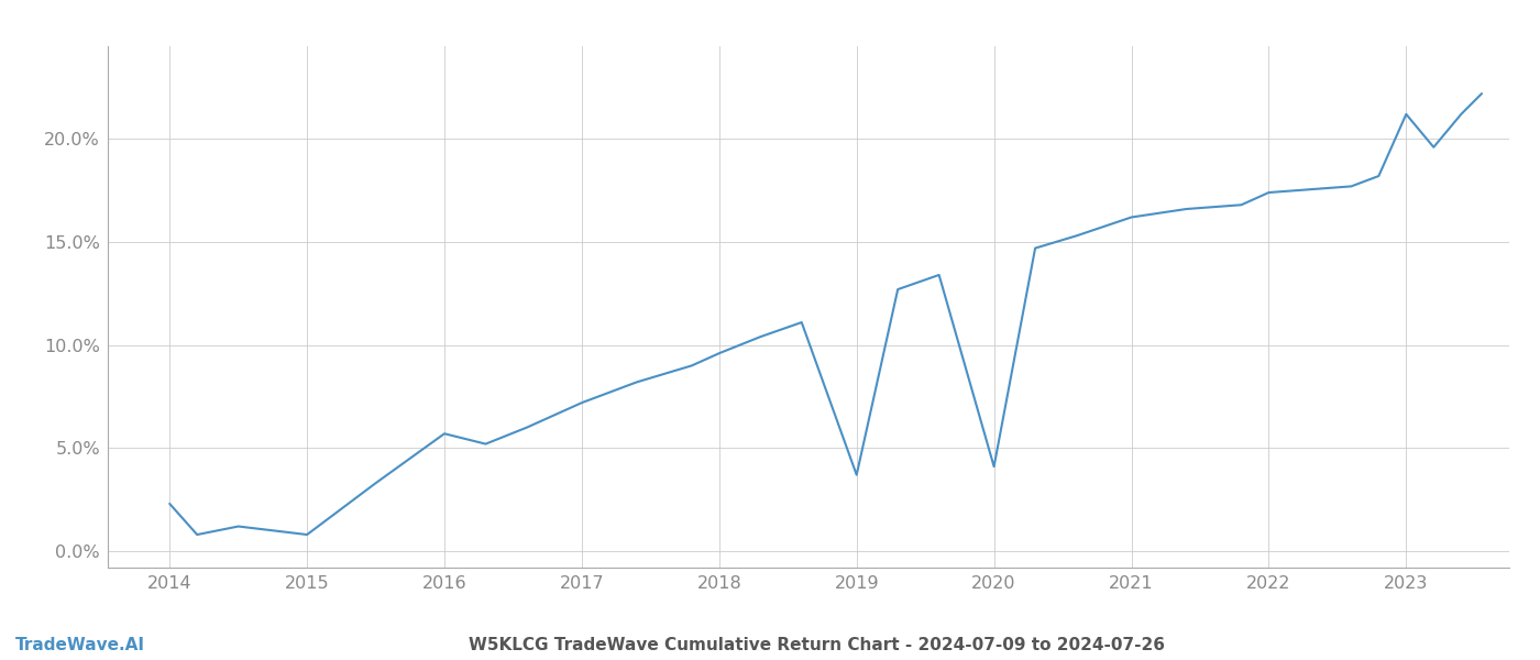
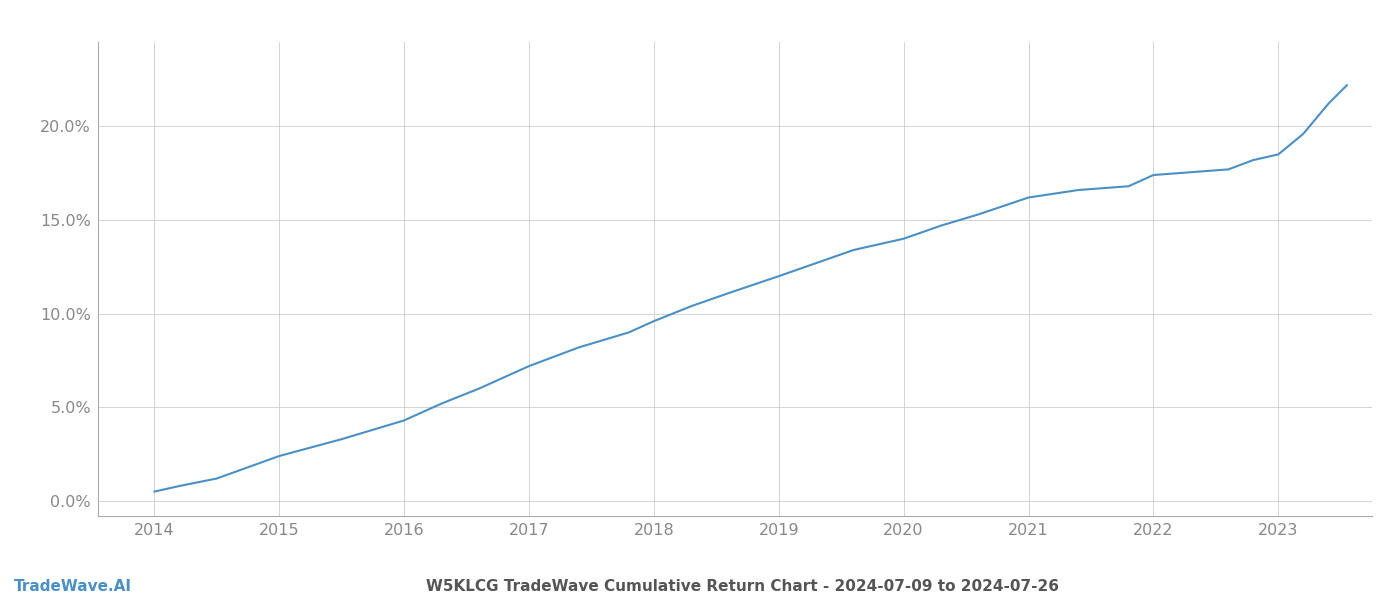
2014: 2.3% -> 0.5%
2015: 0.8% -> 2.4%
2016: 5.7% -> 4.3%
2019: 3.7% -> 12.0%
2020: 4.1% -> 14.0%
2023: 21.2% -> 18.5%
